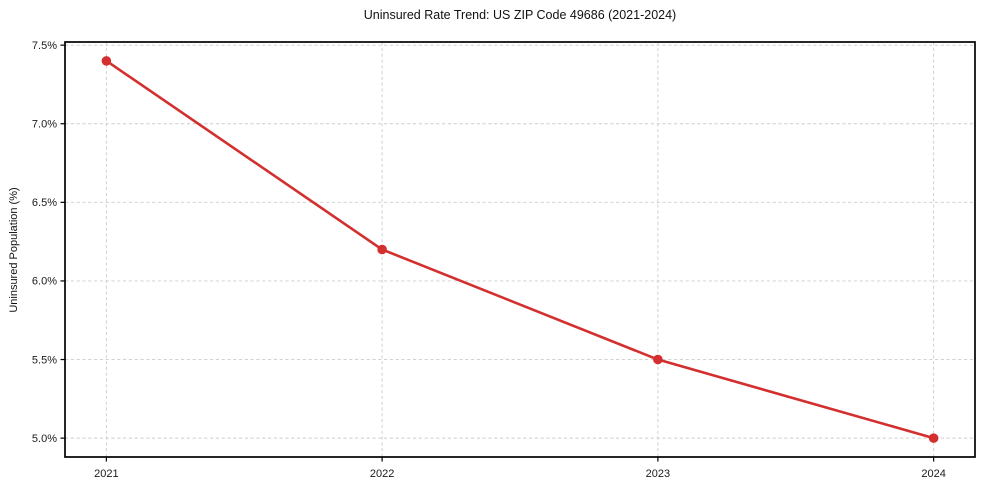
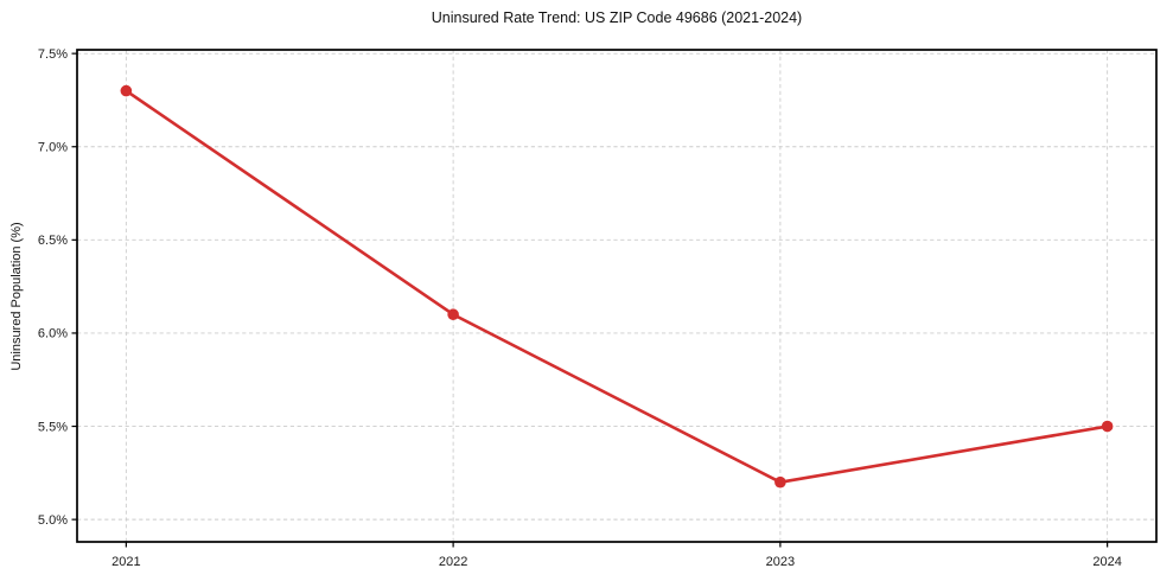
2021: 7.4% -> 7.3%
2022: 6.2% -> 6.1%
2023: 5.5% -> 5.2%
2024: 5.0% -> 5.5%
